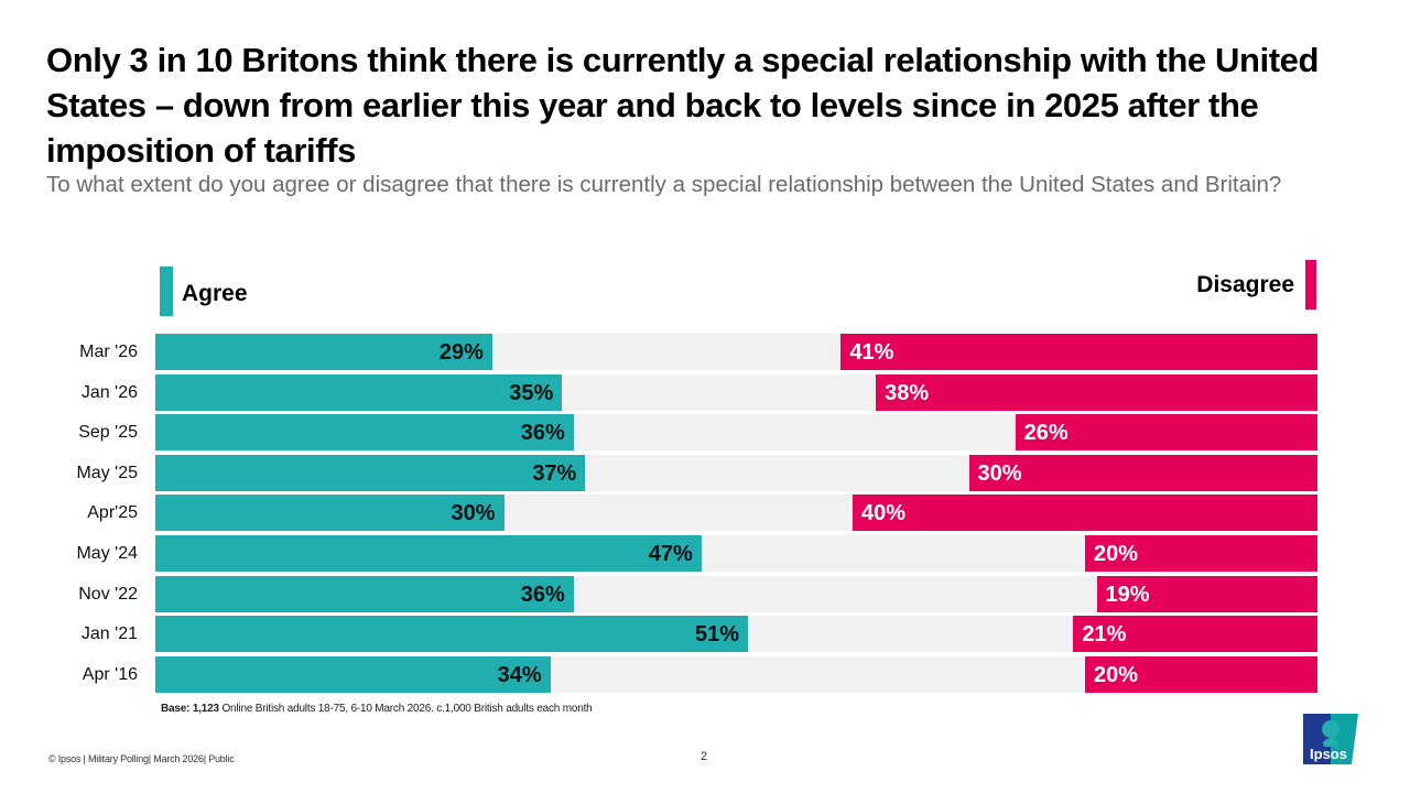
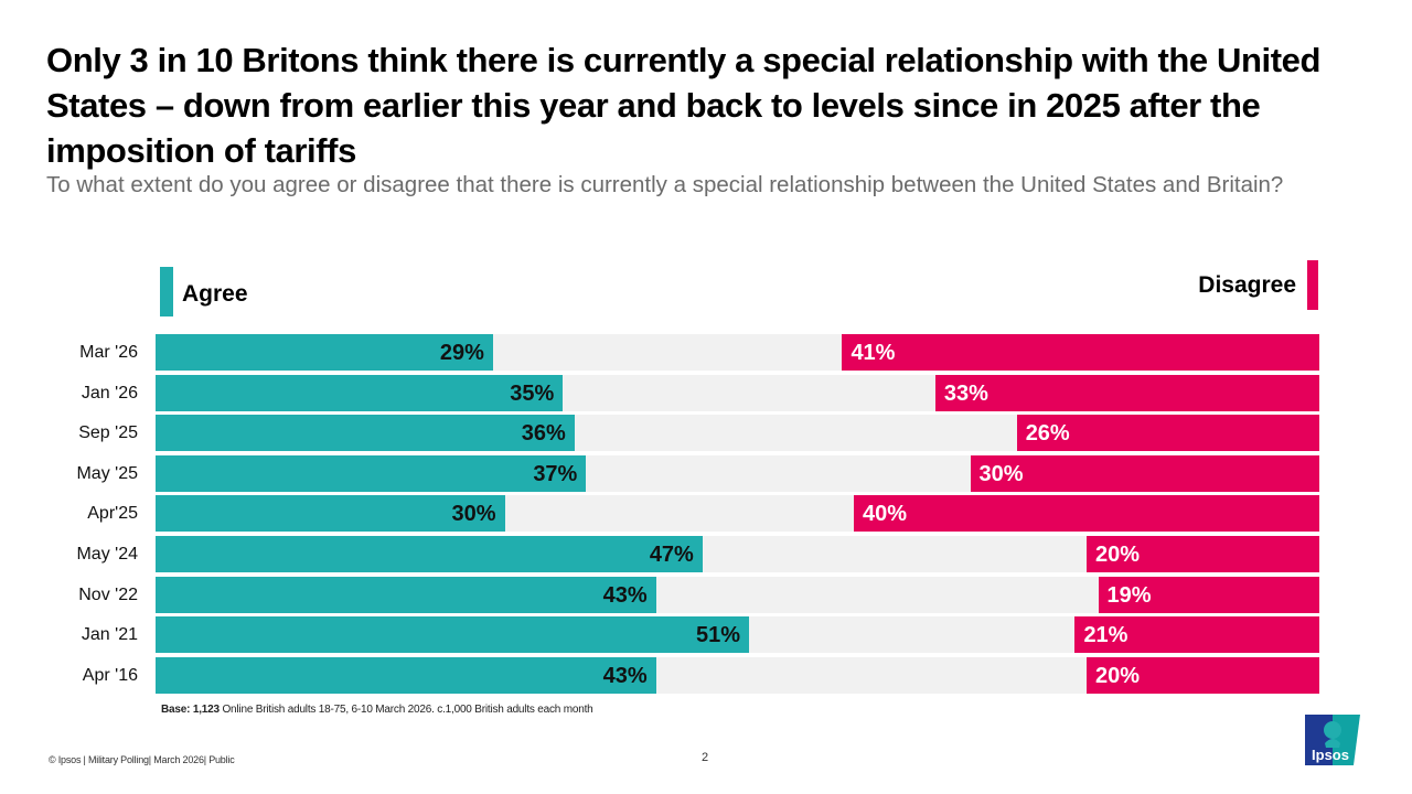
Disagree/Jan '26: 38% -> 33%
Agree/Nov '22: 36% -> 43%
Agree/Apr '16: 34% -> 43%
